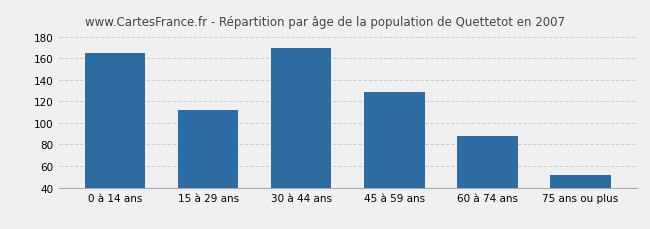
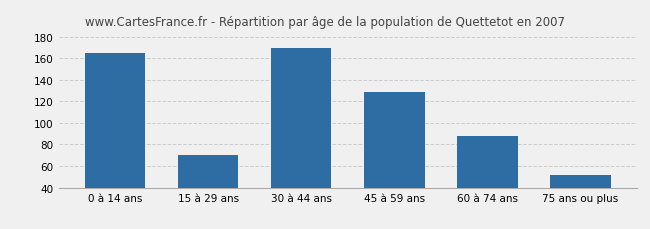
15 à 29 ans: 112 -> 70
